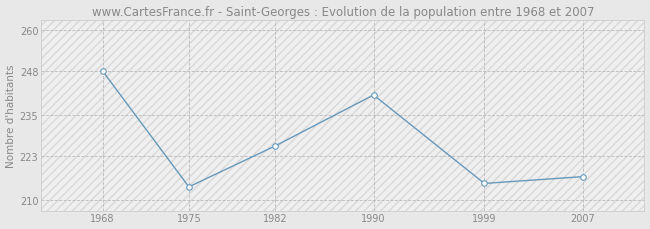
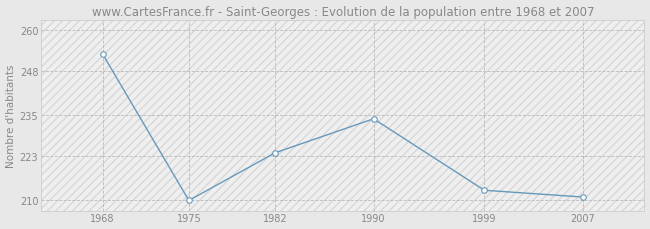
1968: 248 -> 253
1975: 214 -> 210
1982: 226 -> 224
1990: 241 -> 234
1999: 215 -> 213
2007: 217 -> 211
